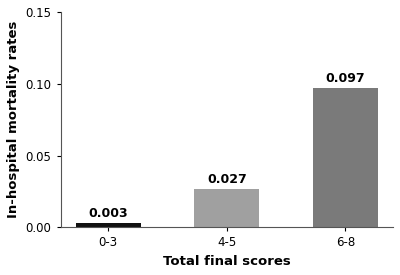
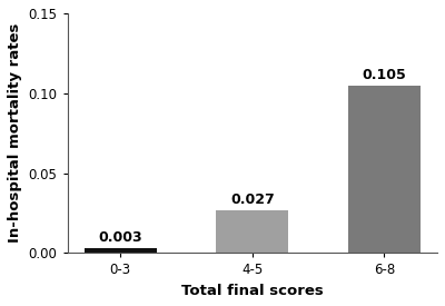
6-8: 0.097 -> 0.105
